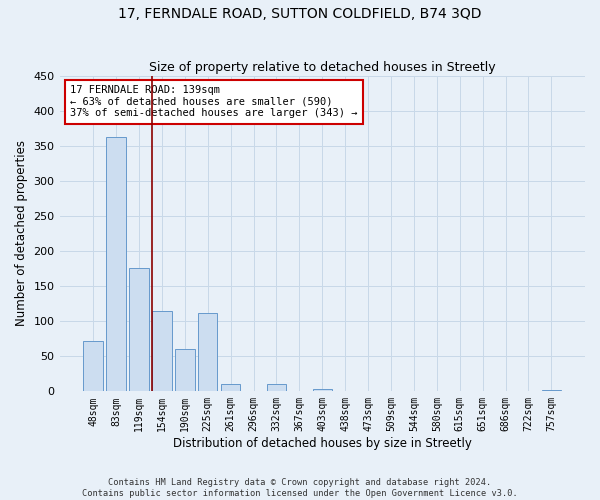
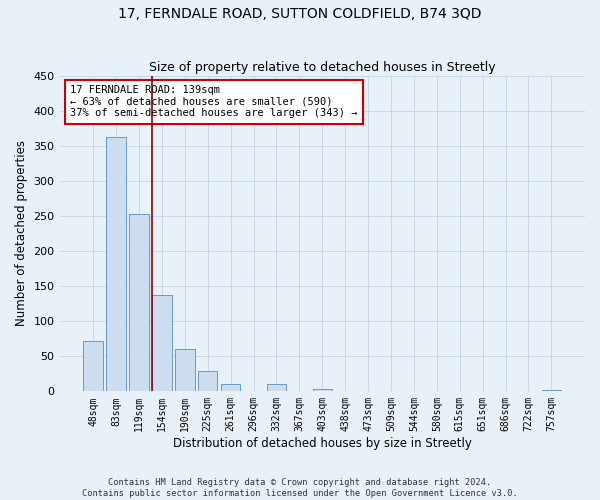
119sqm: 176 -> 253
154sqm: 114 -> 137
225sqm: 112 -> 29
